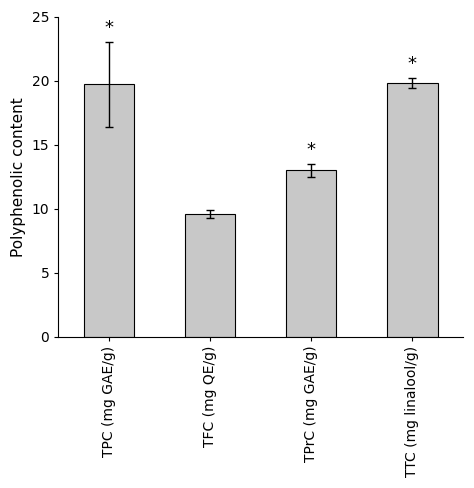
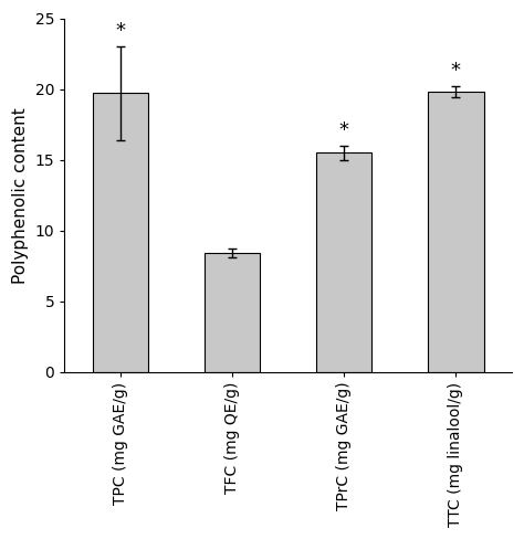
TFC (mg QE/g): 9.6 -> 8.4
TPrC (mg GAE/g): 13.0 -> 15.5
